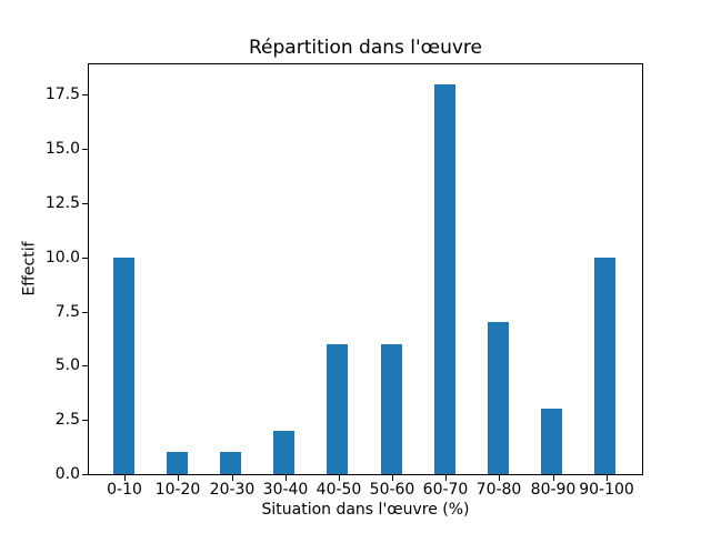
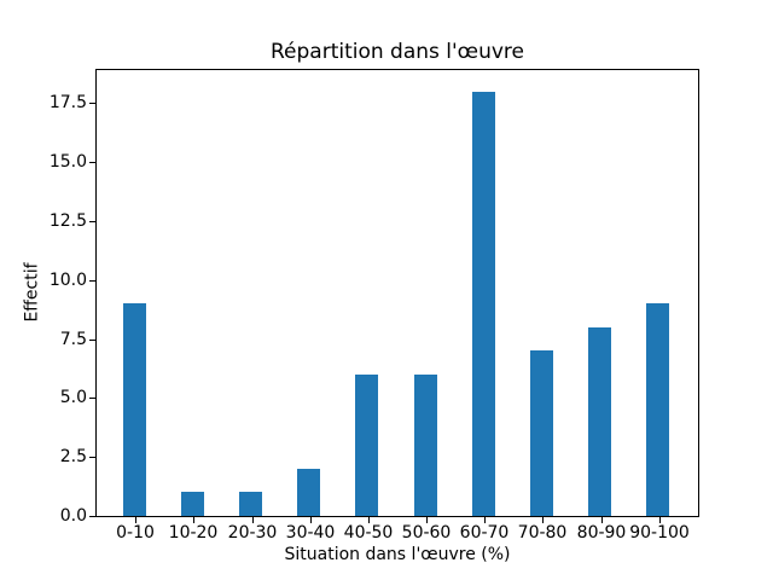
0-10: 10 -> 9
80-90: 3 -> 8
90-100: 10 -> 9
